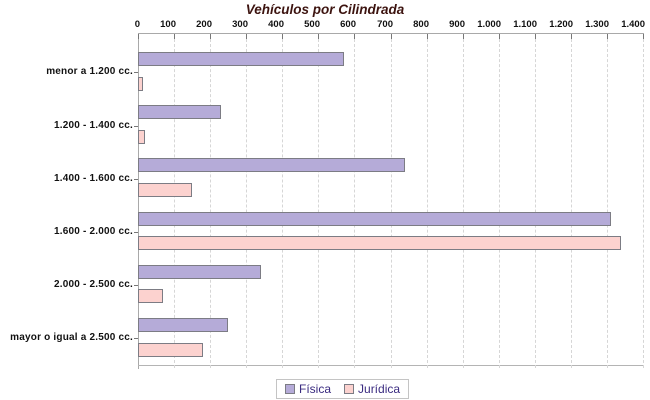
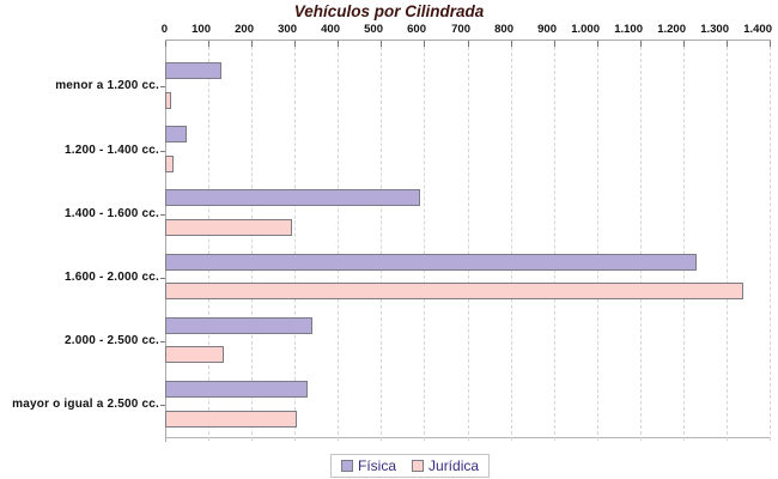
Física/menor a 1.200 cc.: 570 -> 130
Física/1.200 - 1.400 cc.: 230 -> 50
Física/1.400 - 1.600 cc.: 740 -> 590
Jurídica/1.400 - 1.600 cc.: 150 -> 300
Física/1.600 - 2.000 cc.: 1310 -> 1230
Jurídica/2.000 - 2.500 cc.: 70 -> 140
Física/mayor o igual a 2.500 cc.: 250 -> 330
Jurídica/mayor o igual a 2.500 cc.: 180 -> 300
